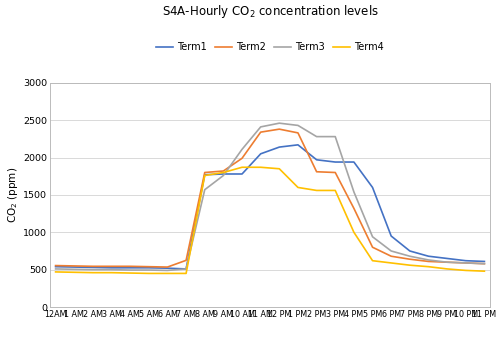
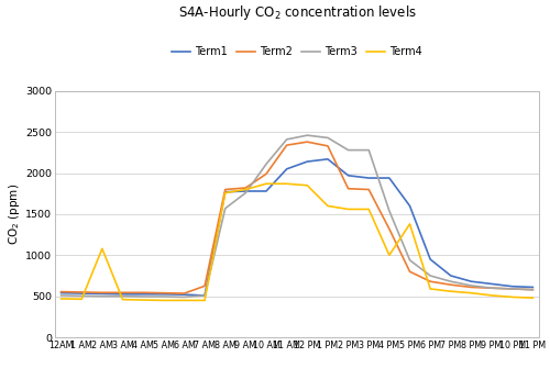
Term4/2 AM: 460 -> 1080
Term4/5 PM: 620 -> 1380
